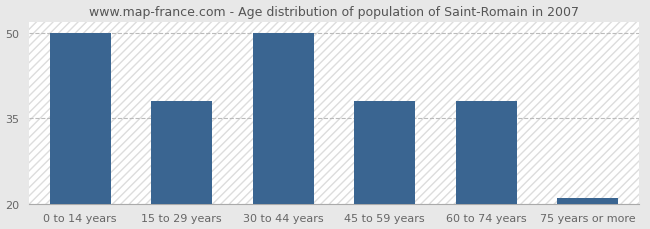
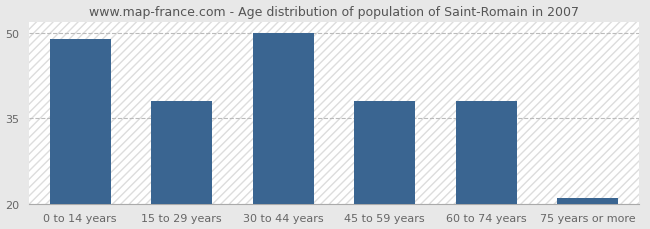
0 to 14 years: 50 -> 49
